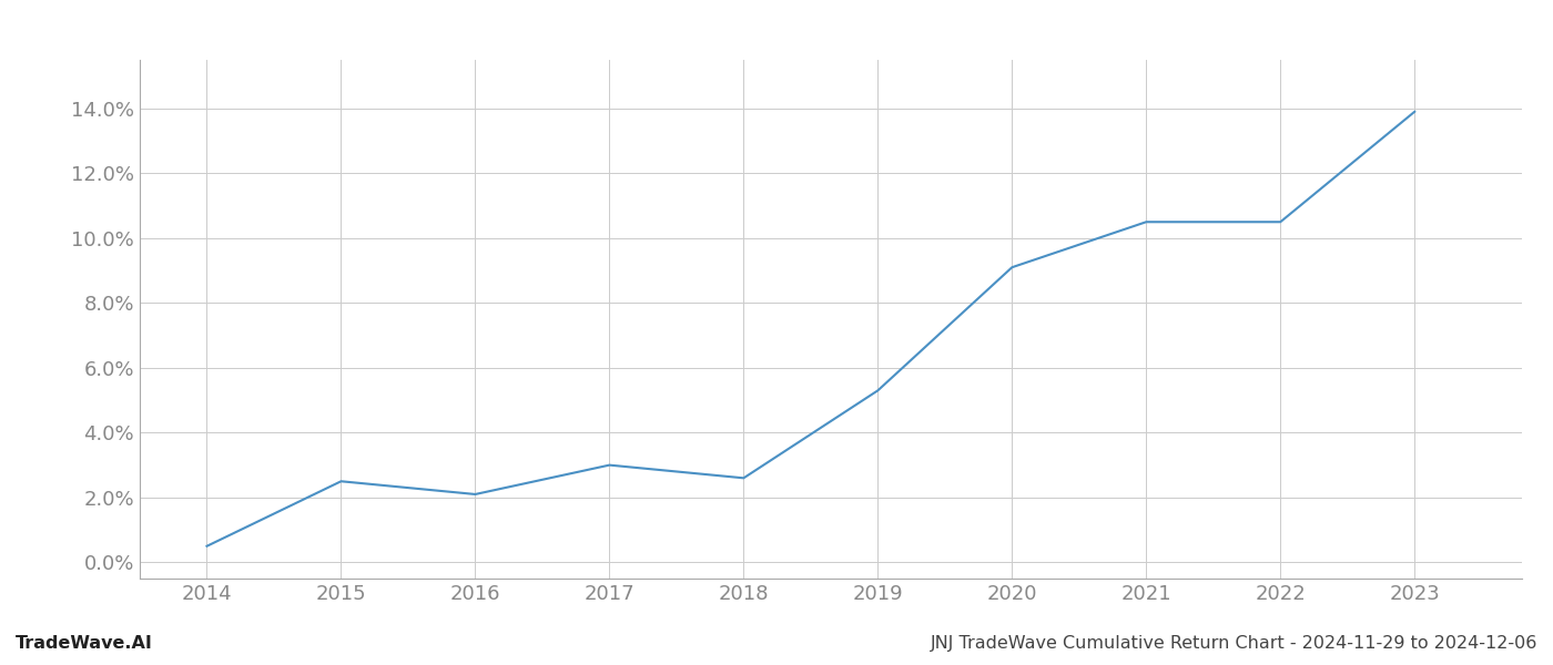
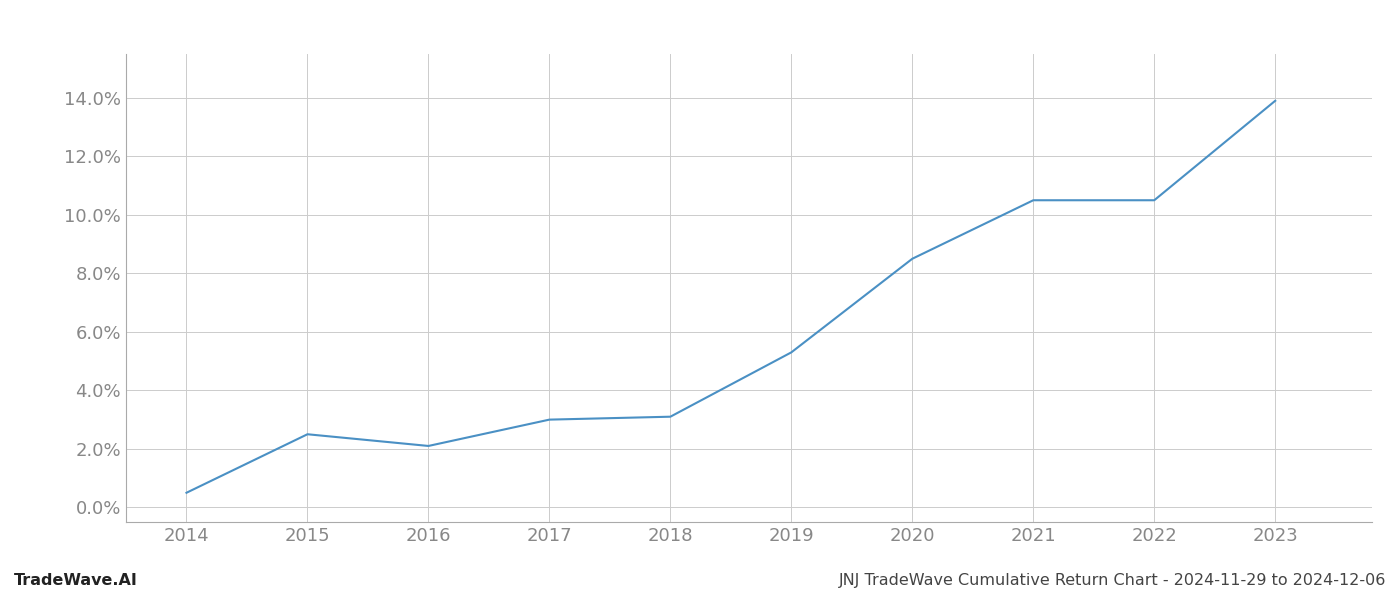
2018: 2.6% -> 3.1%
2020: 9.1% -> 8.5%
